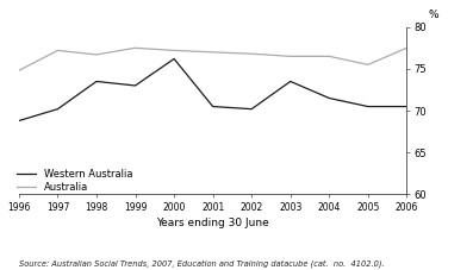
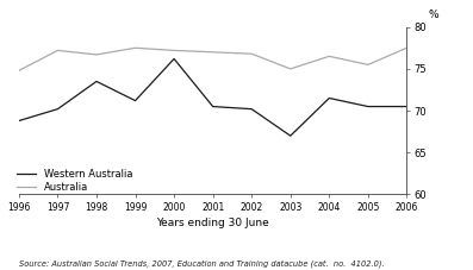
Western Australia/1999: 73.0 -> 71.2
Western Australia/2003: 73.5 -> 67.0
Australia/2003: 76.5 -> 75.0
